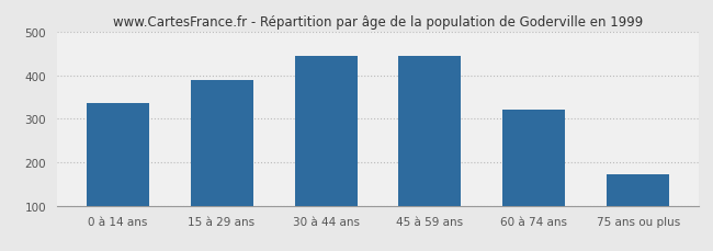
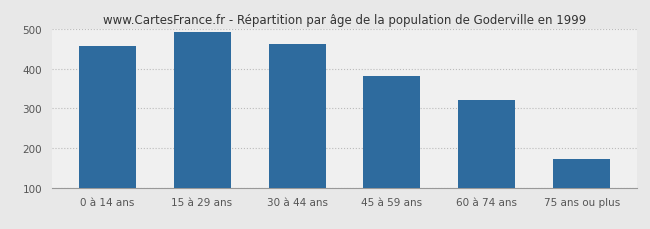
0 à 14 ans: 335 -> 457
15 à 29 ans: 390 -> 492
30 à 44 ans: 445 -> 463
45 à 59 ans: 445 -> 381
